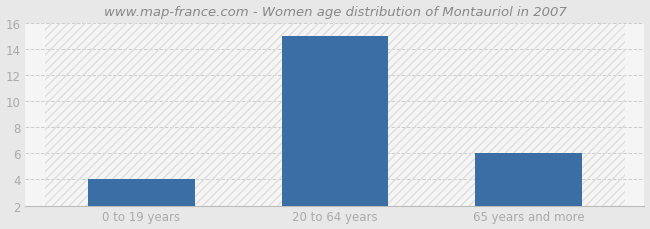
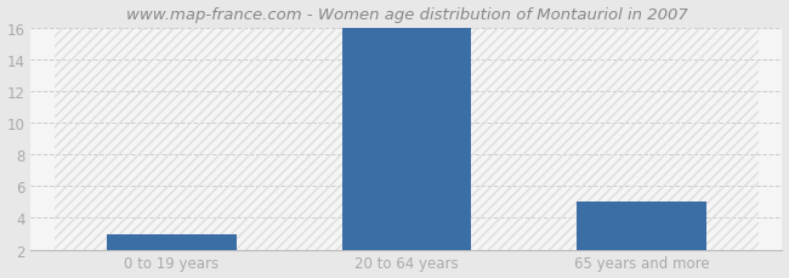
0 to 19 years: 4 -> 3
20 to 64 years: 15 -> 16
65 years and more: 6 -> 5
